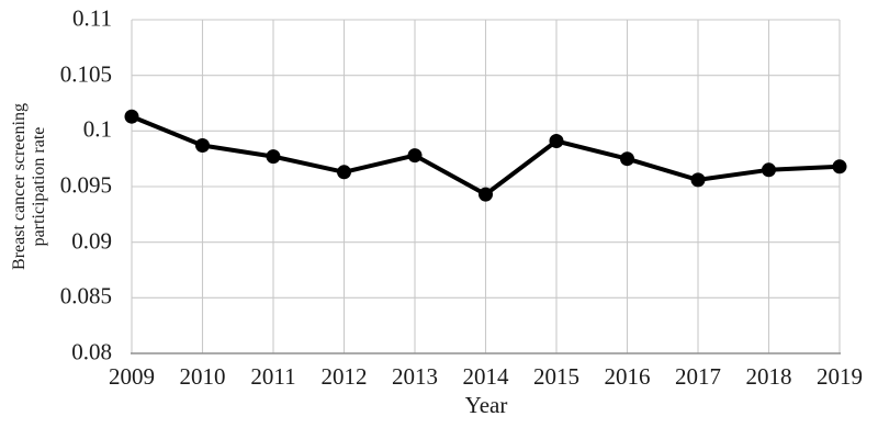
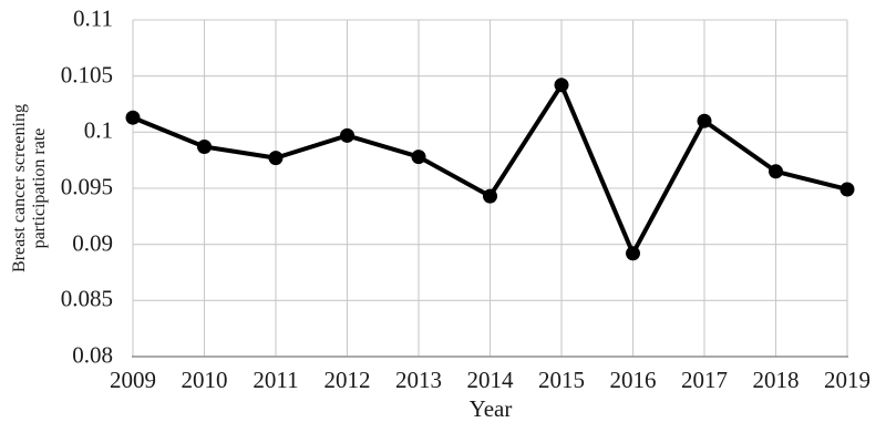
2012: 0.0963 -> 0.0997
2015: 0.0991 -> 0.1042
2016: 0.0975 -> 0.0892
2017: 0.0956 -> 0.1010
2019: 0.0968 -> 0.0949
